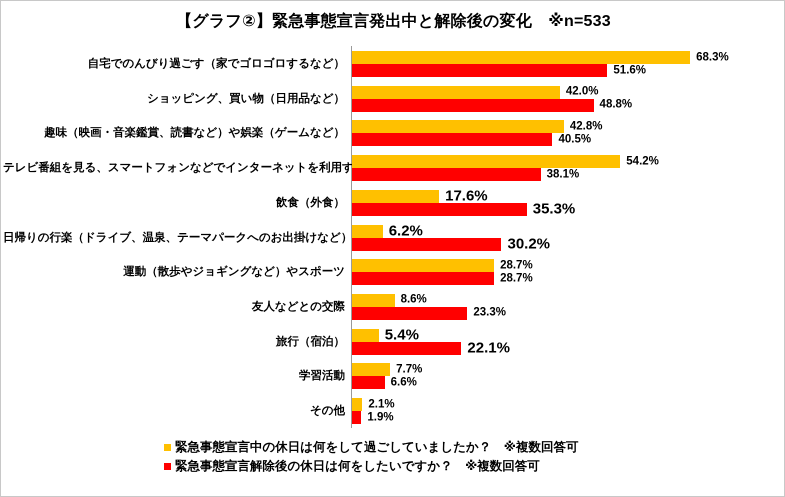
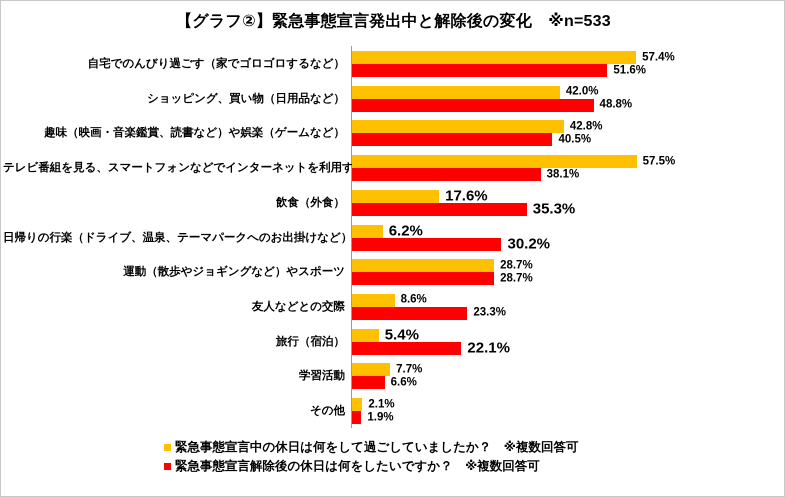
緊急事態宣言中の休日は何をして過ごしていましたか？ ※複数回答可/自宅でのんびり過ごす（家でゴロゴロするなど）: 68.3% -> 57.4%
緊急事態宣言中の休日は何をして過ごしていましたか？ ※複数回答可/テレビ番組を見る、スマートフォンなどでインターネットを利用する: 54.2% -> 57.5%
